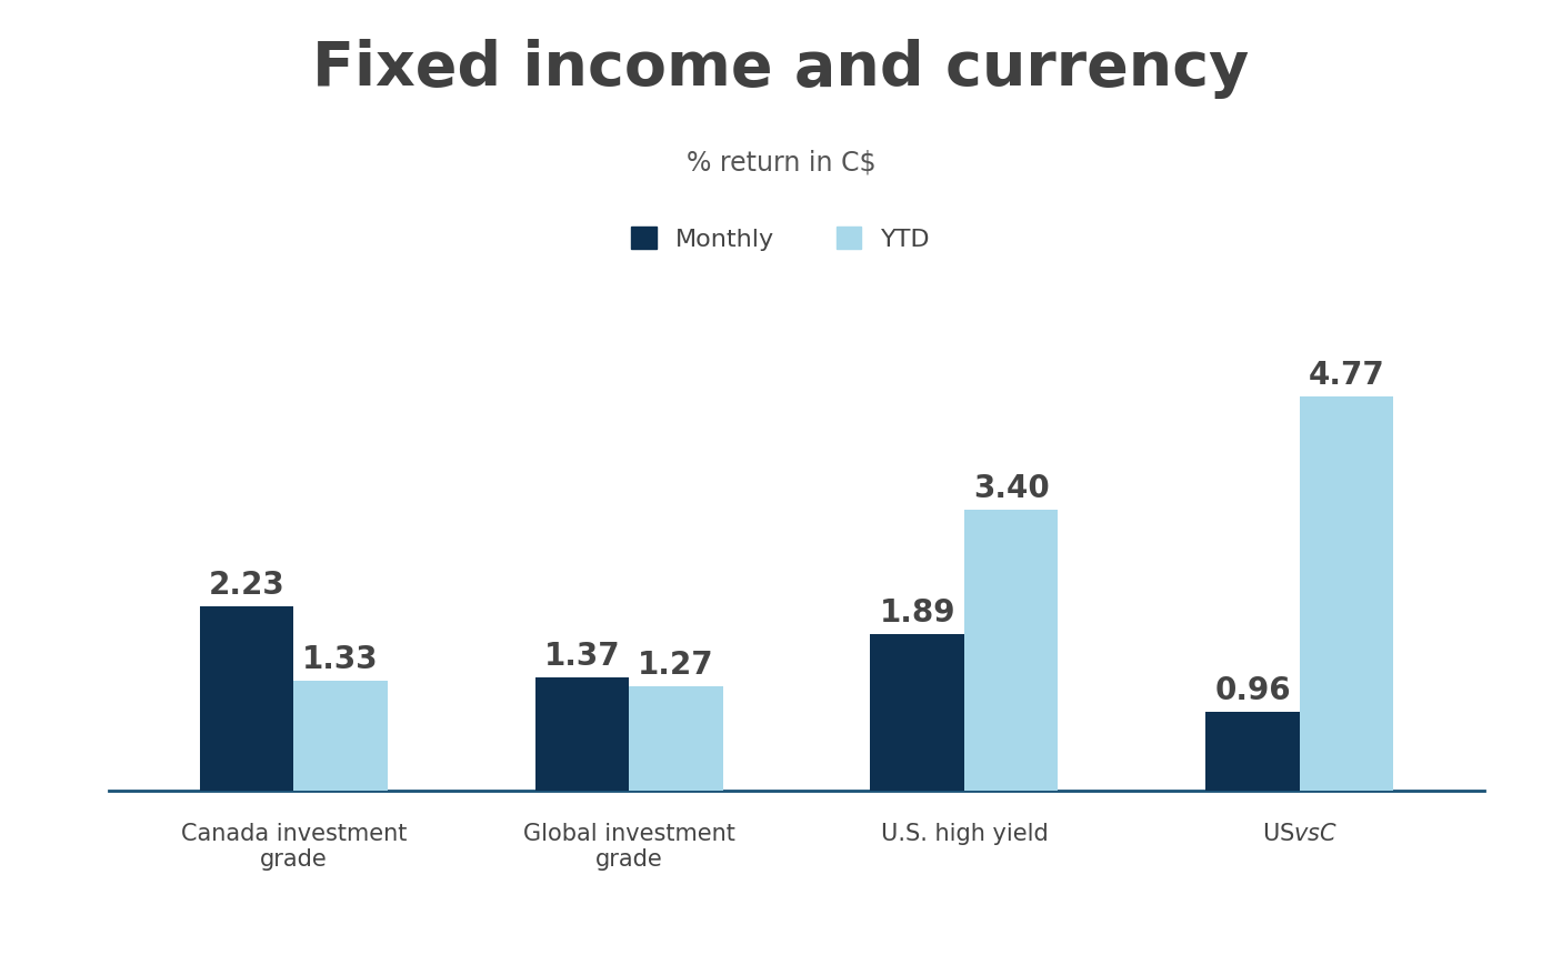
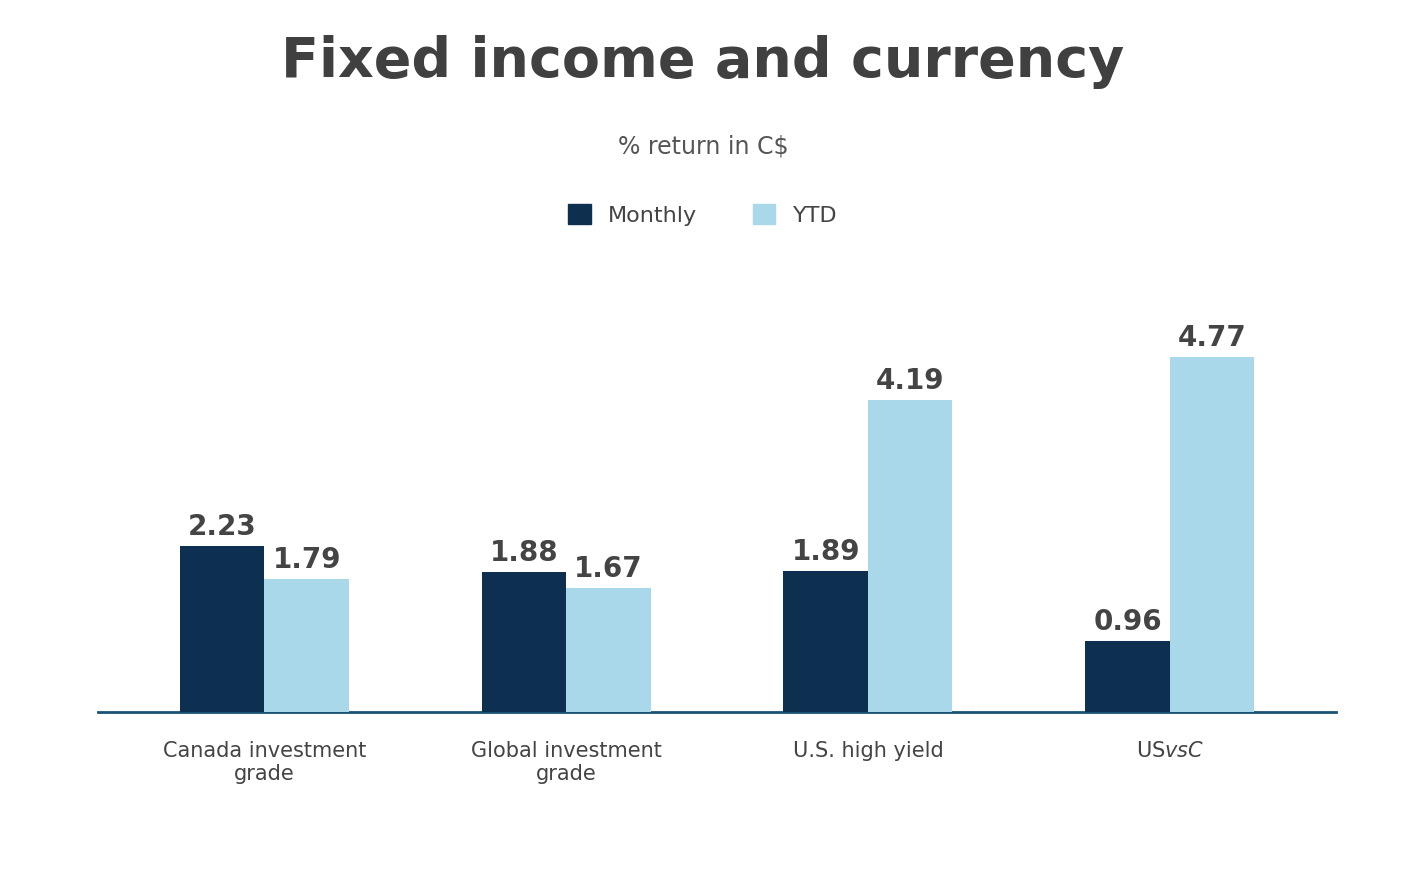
YTD/Canada investment grade: 1.33 -> 1.79
Monthly/Global investment grade: 1.37 -> 1.88
YTD/Global investment grade: 1.27 -> 1.67
YTD/U.S. high yield: 3.40 -> 4.19
